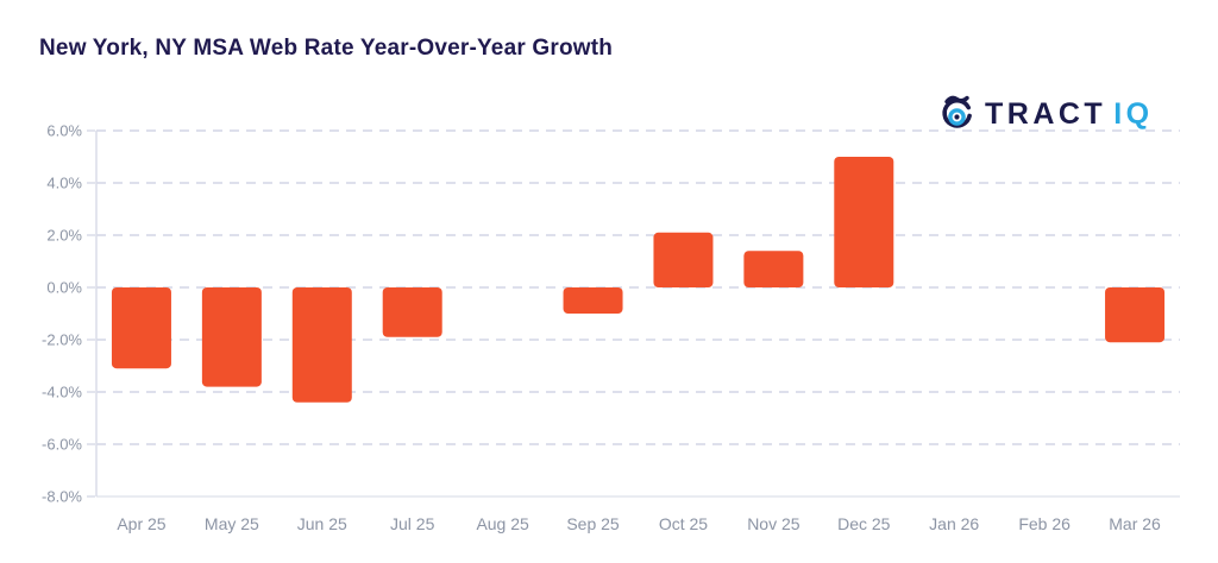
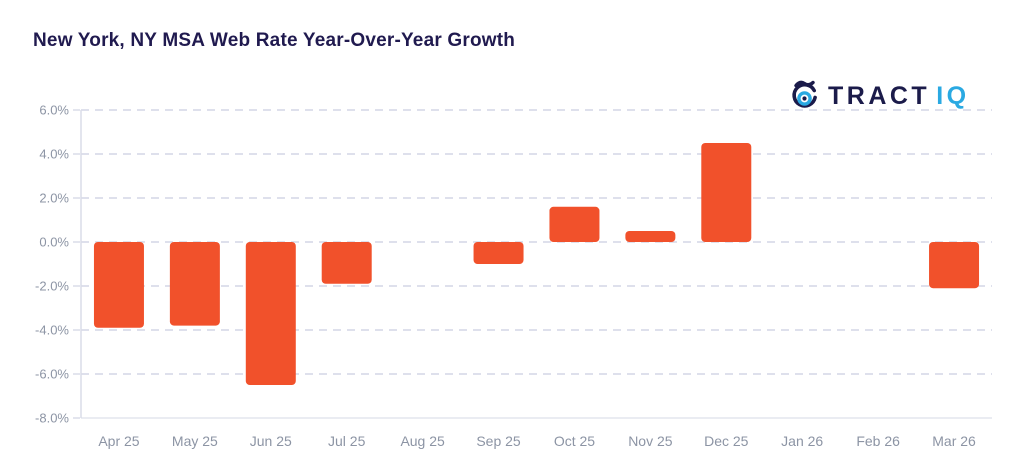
Apr 25: -3.1% -> -3.9%
Jun 25: -4.4% -> -6.5%
Oct 25: 2.1% -> 1.6%
Nov 25: 1.4% -> 0.5%
Dec 25: 5.0% -> 4.5%
